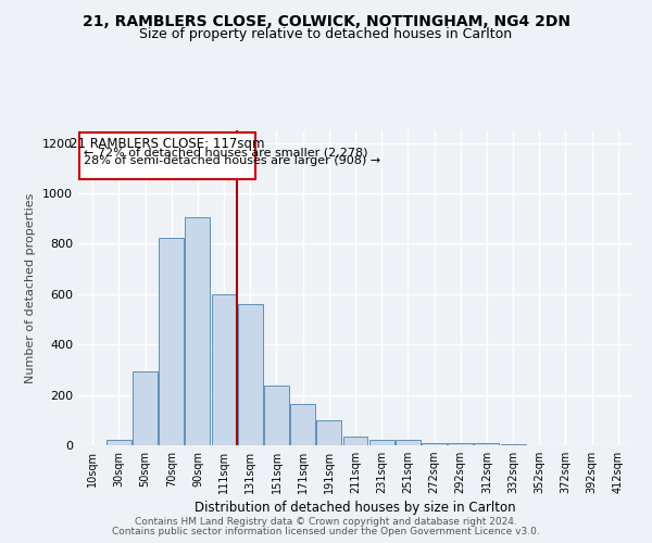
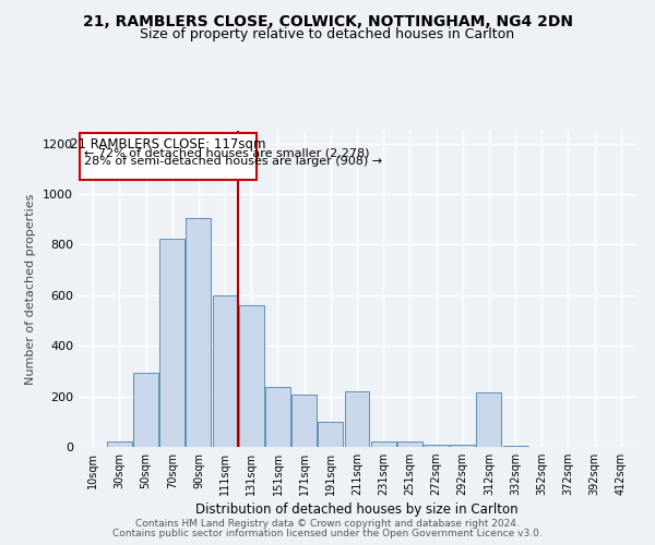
171sqm: 165 -> 205
211sqm: 35 -> 220
312sqm: 8 -> 215
